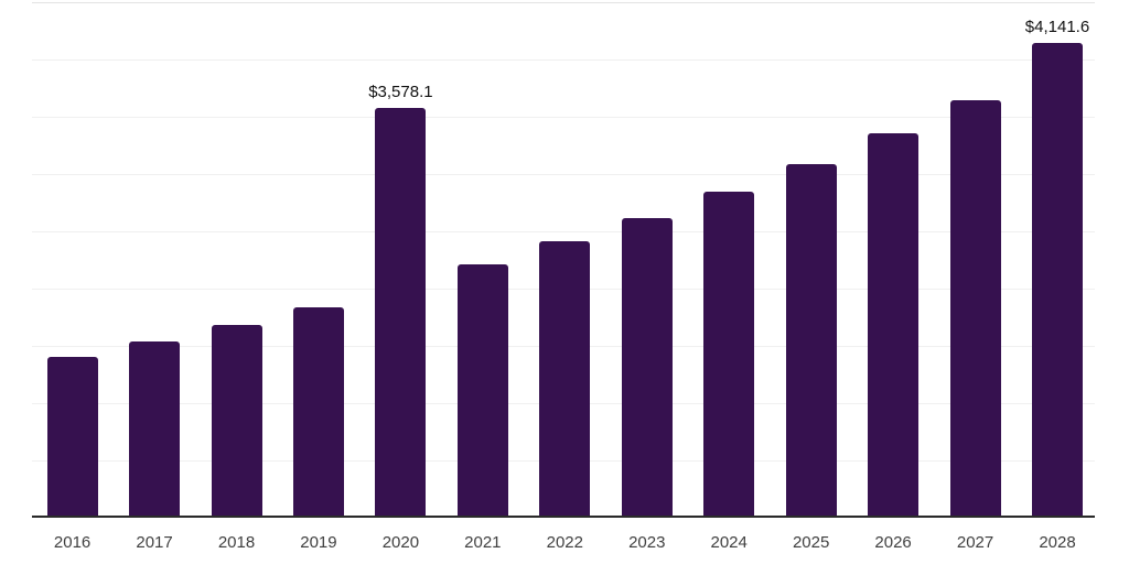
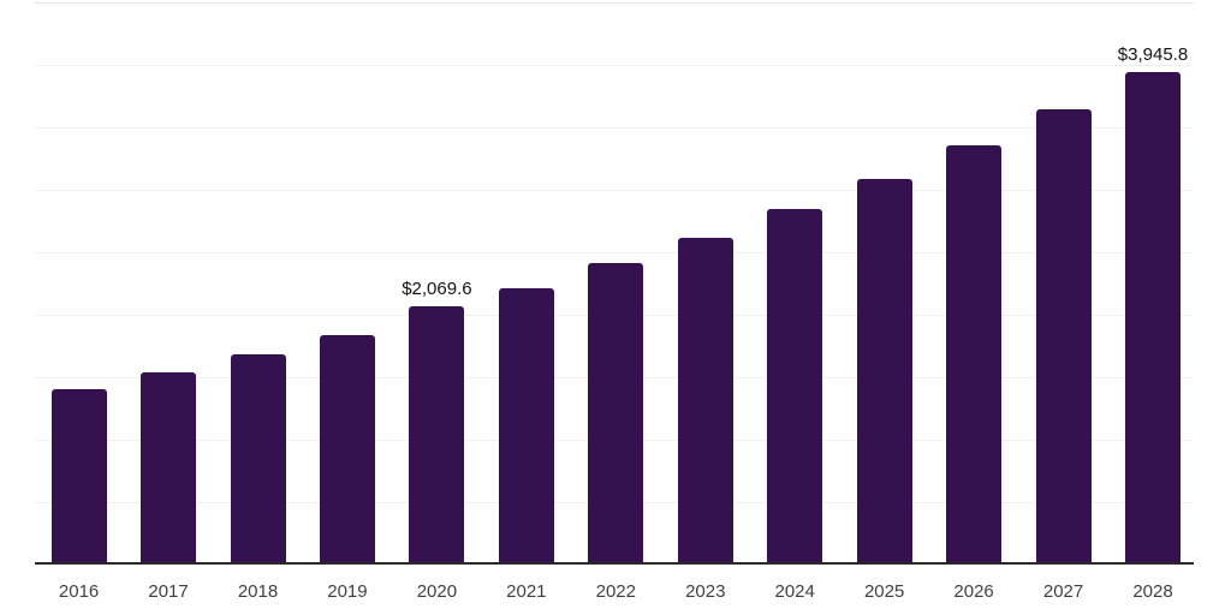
2020: $3,578.1 -> $2,069.6
2028: $4,141.6 -> $3,945.8
